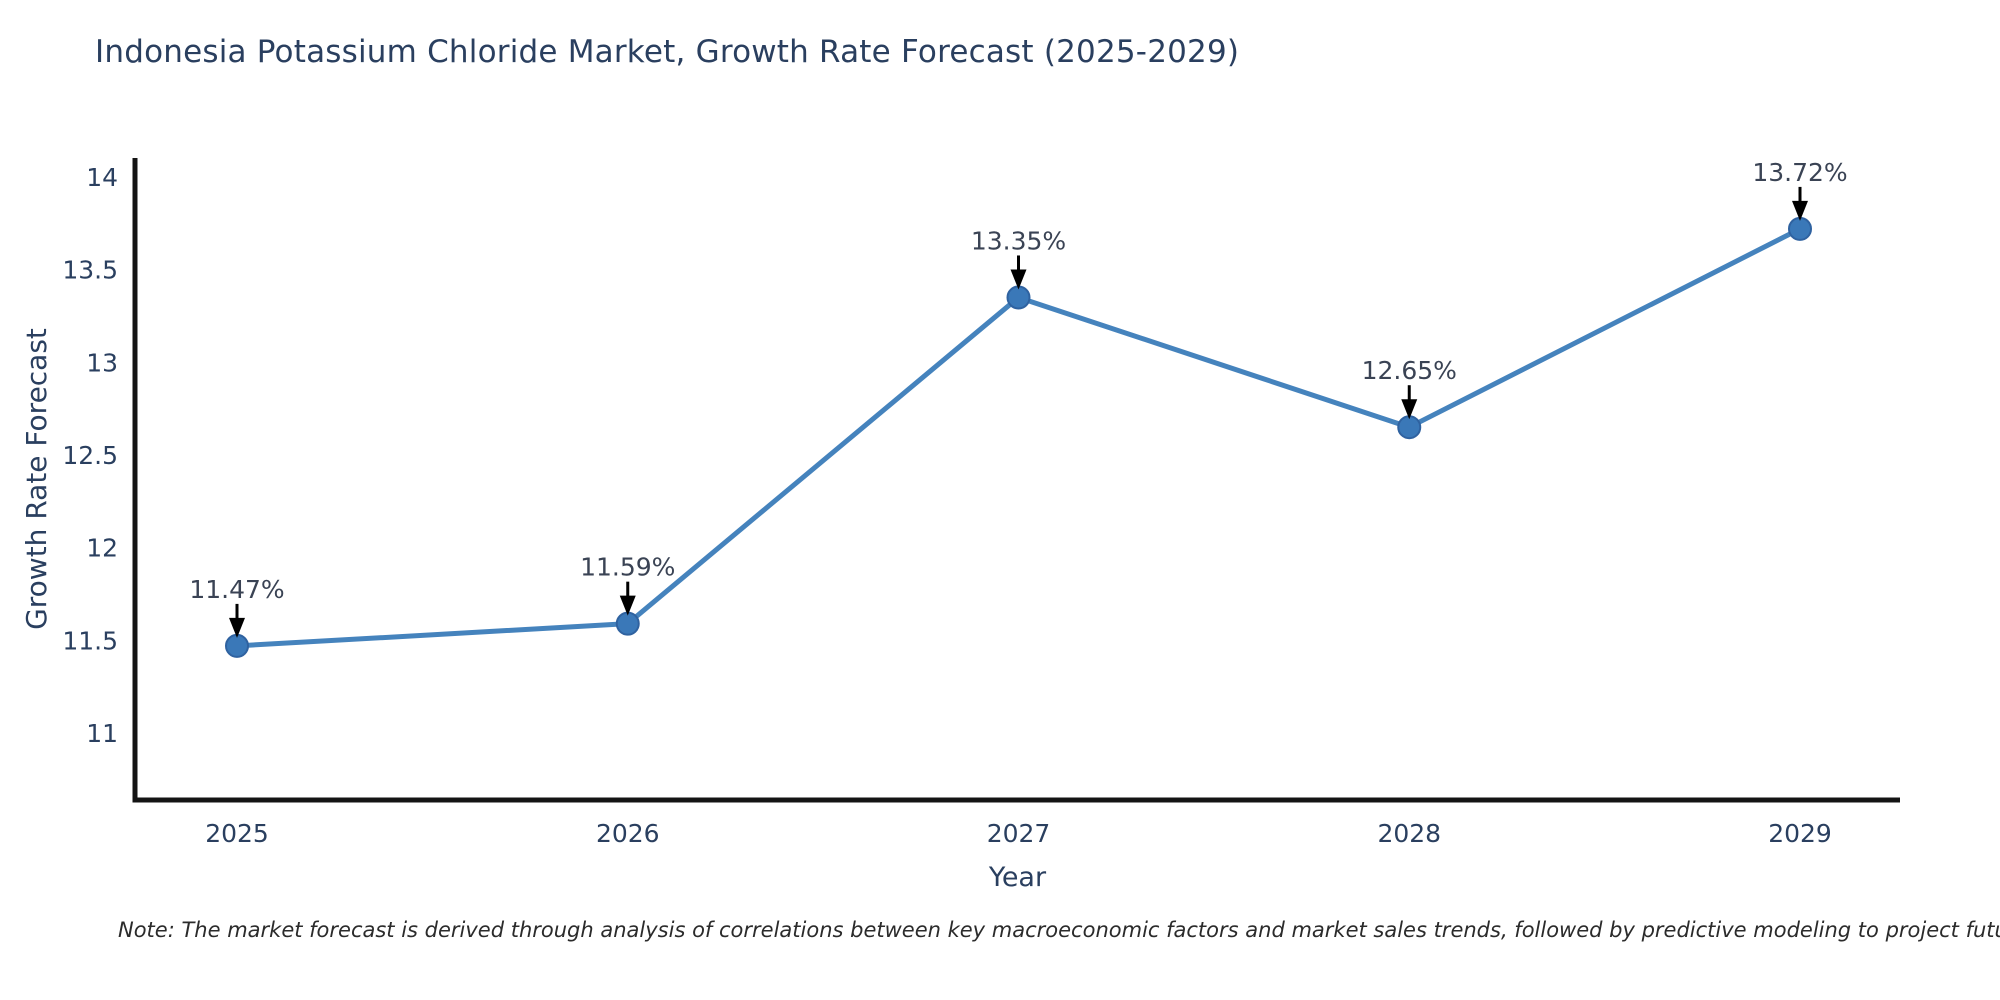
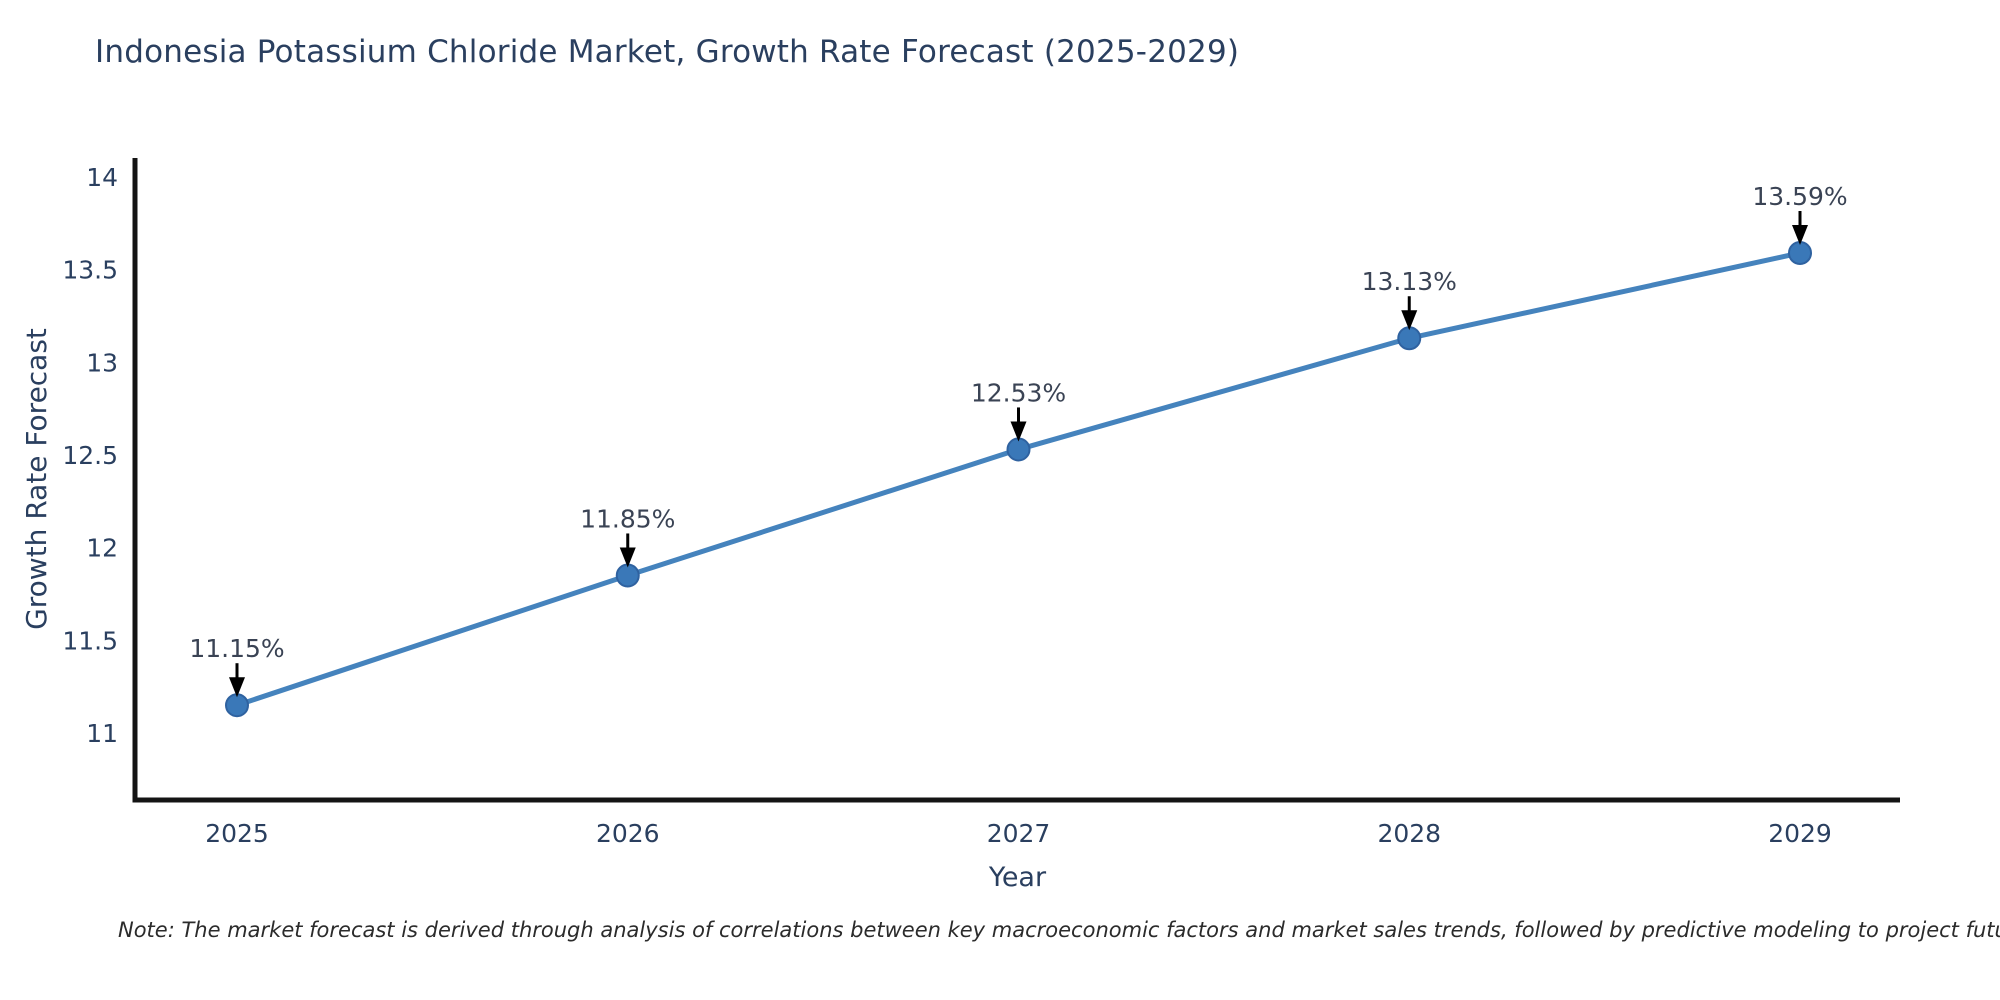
2025: 11.47% -> 11.15%
2026: 11.59% -> 11.85%
2027: 13.35% -> 12.53%
2028: 12.65% -> 13.13%
2029: 13.72% -> 13.59%
